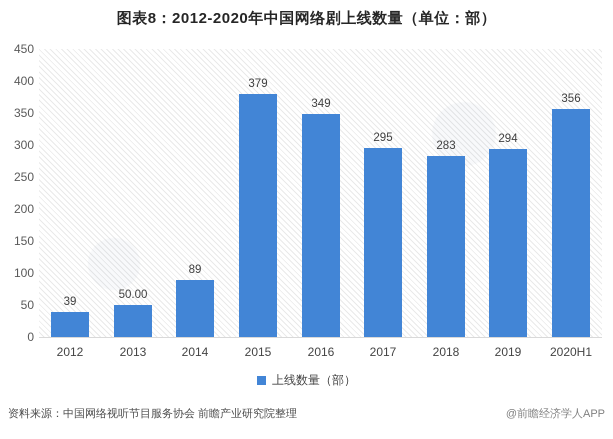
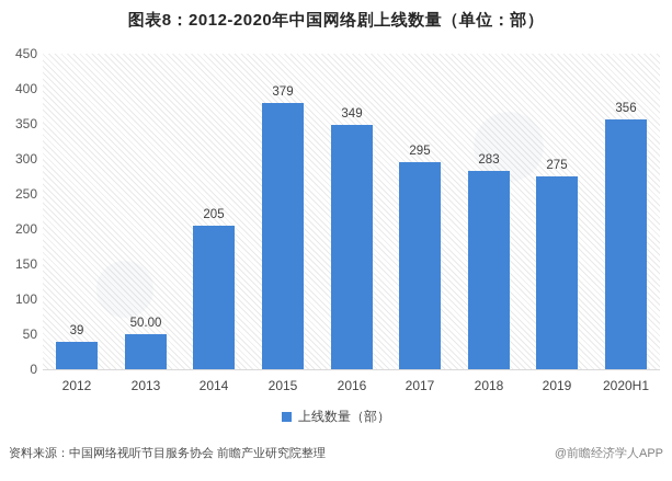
2014: 89 -> 205
2019: 294 -> 275
